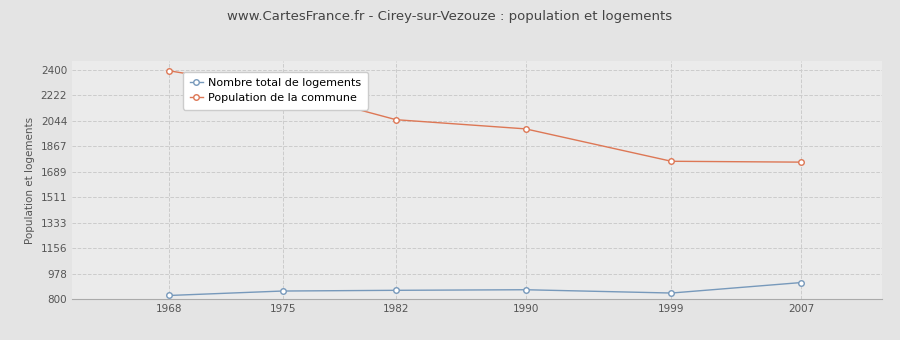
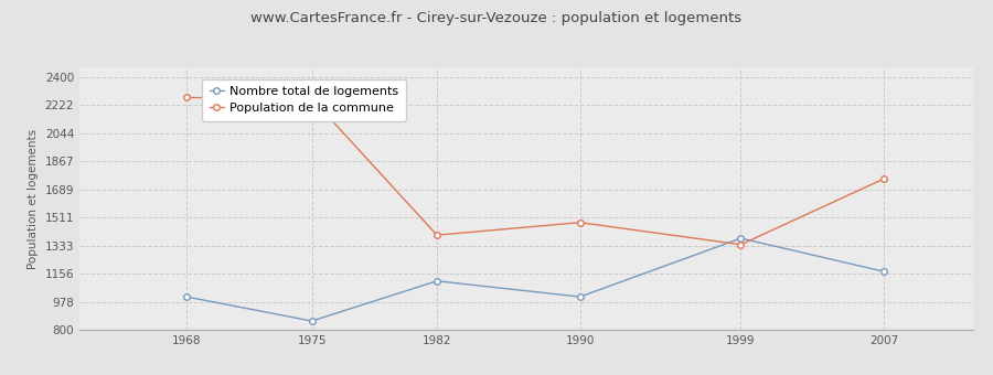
Nombre total de logements/1968: 830 -> 1010
Population de la commune/1968: 2390 -> 2270
Nombre total de logements/1982: 860 -> 1110
Population de la commune/1982: 2050 -> 1400
Nombre total de logements/1990: 870 -> 1010
Population de la commune/1990: 1990 -> 1480
Nombre total de logements/1999: 840 -> 1380
Population de la commune/1999: 1760 -> 1340
Nombre total de logements/2007: 920 -> 1170
